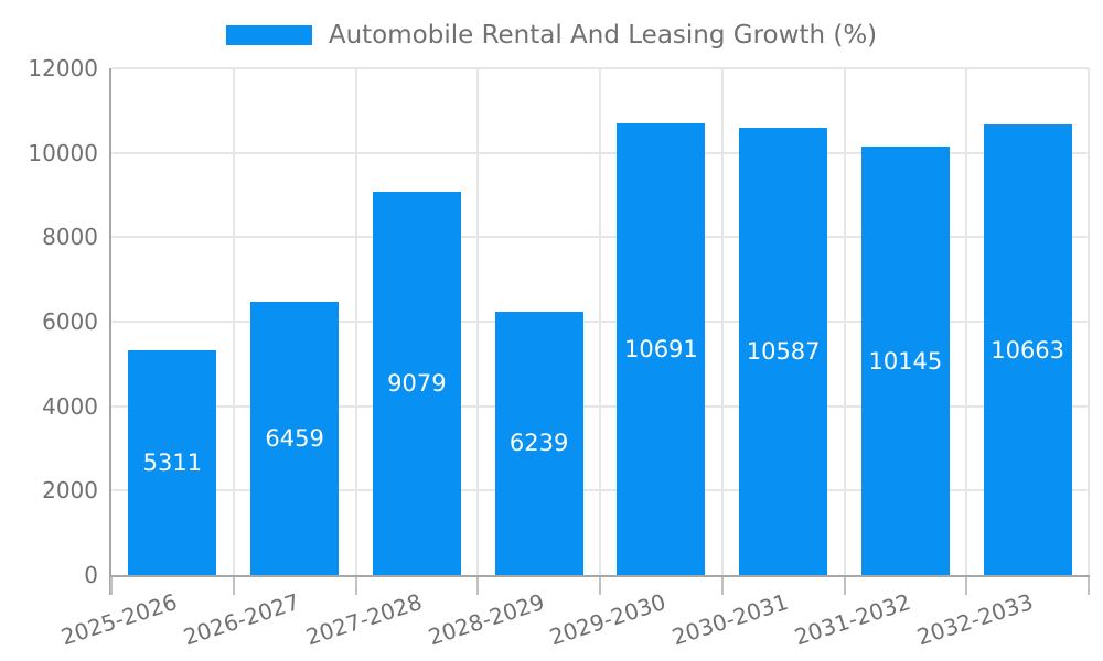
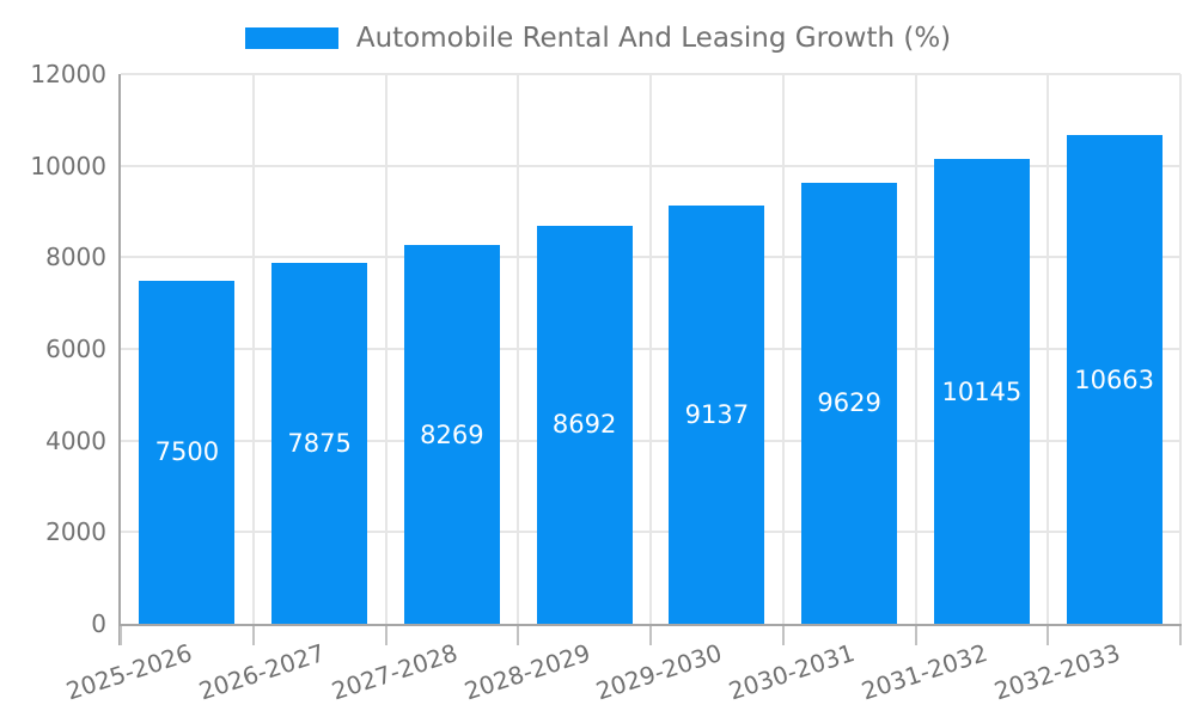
2025-2026: 5311 -> 7500
2026-2027: 6459 -> 7875
2027-2028: 9079 -> 8269
2028-2029: 6239 -> 8692
2029-2030: 10691 -> 9137
2030-2031: 10587 -> 9629
